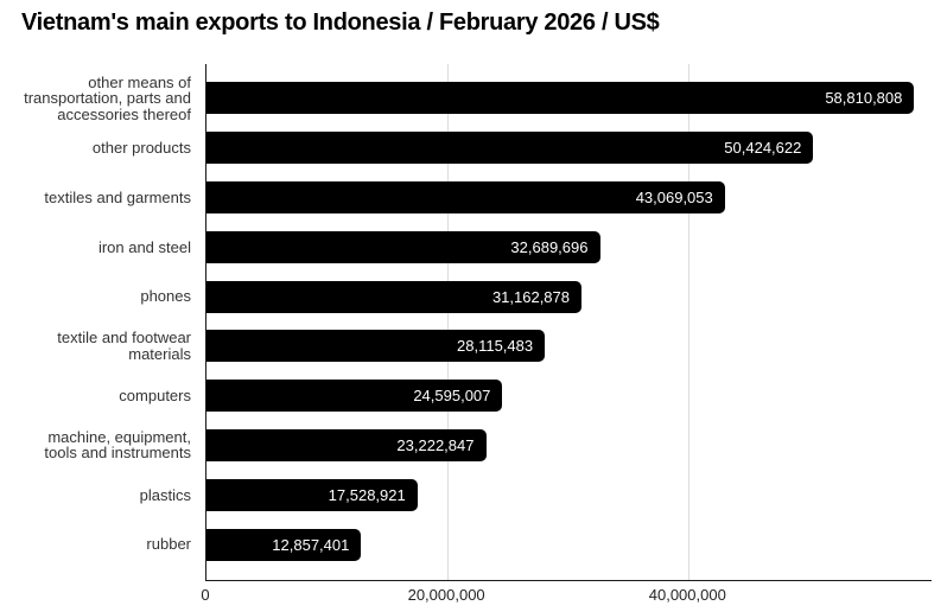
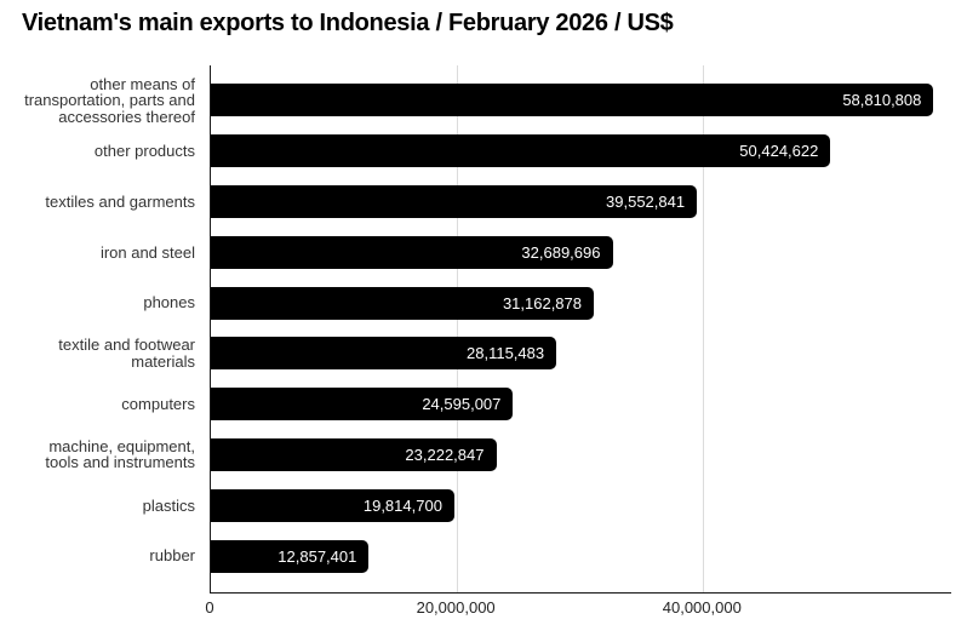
textiles and garments: 43,069,053 -> 39,552,841
plastics: 17,528,921 -> 19,814,700
